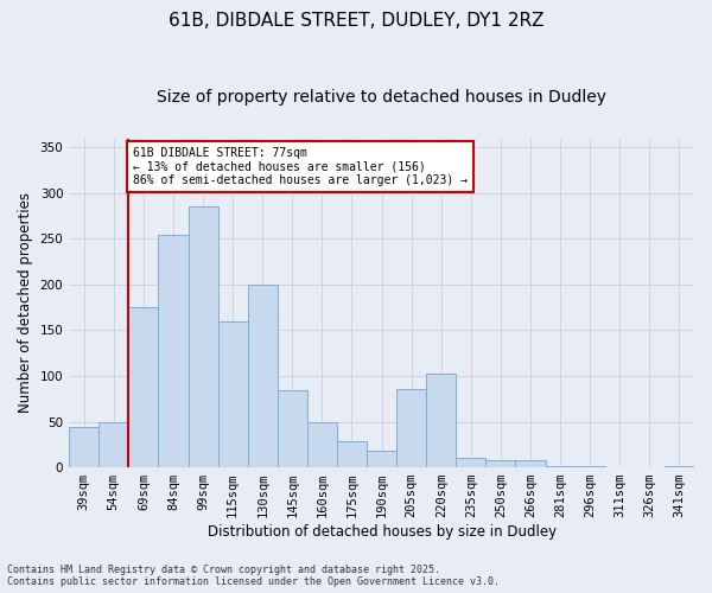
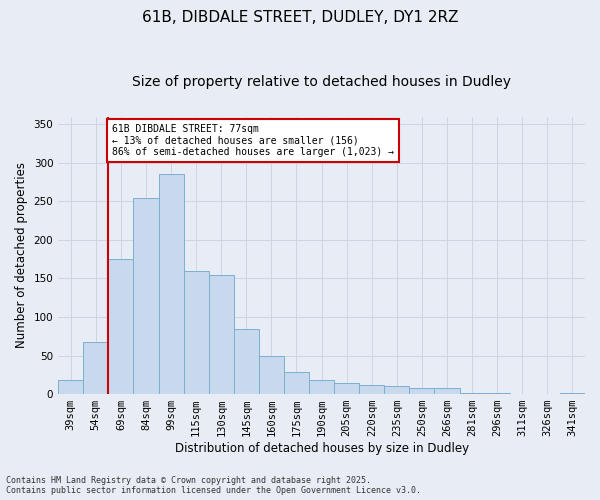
39sqm: 44 -> 18
54sqm: 50 -> 68
130sqm: 200 -> 155
205sqm: 86 -> 15
220sqm: 102 -> 12
